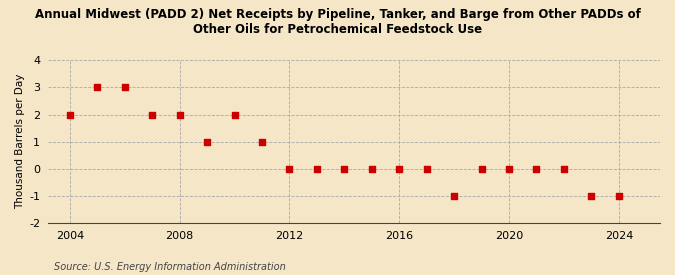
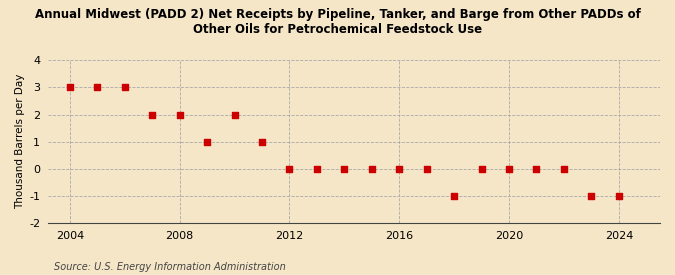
2004: 2 -> 3
